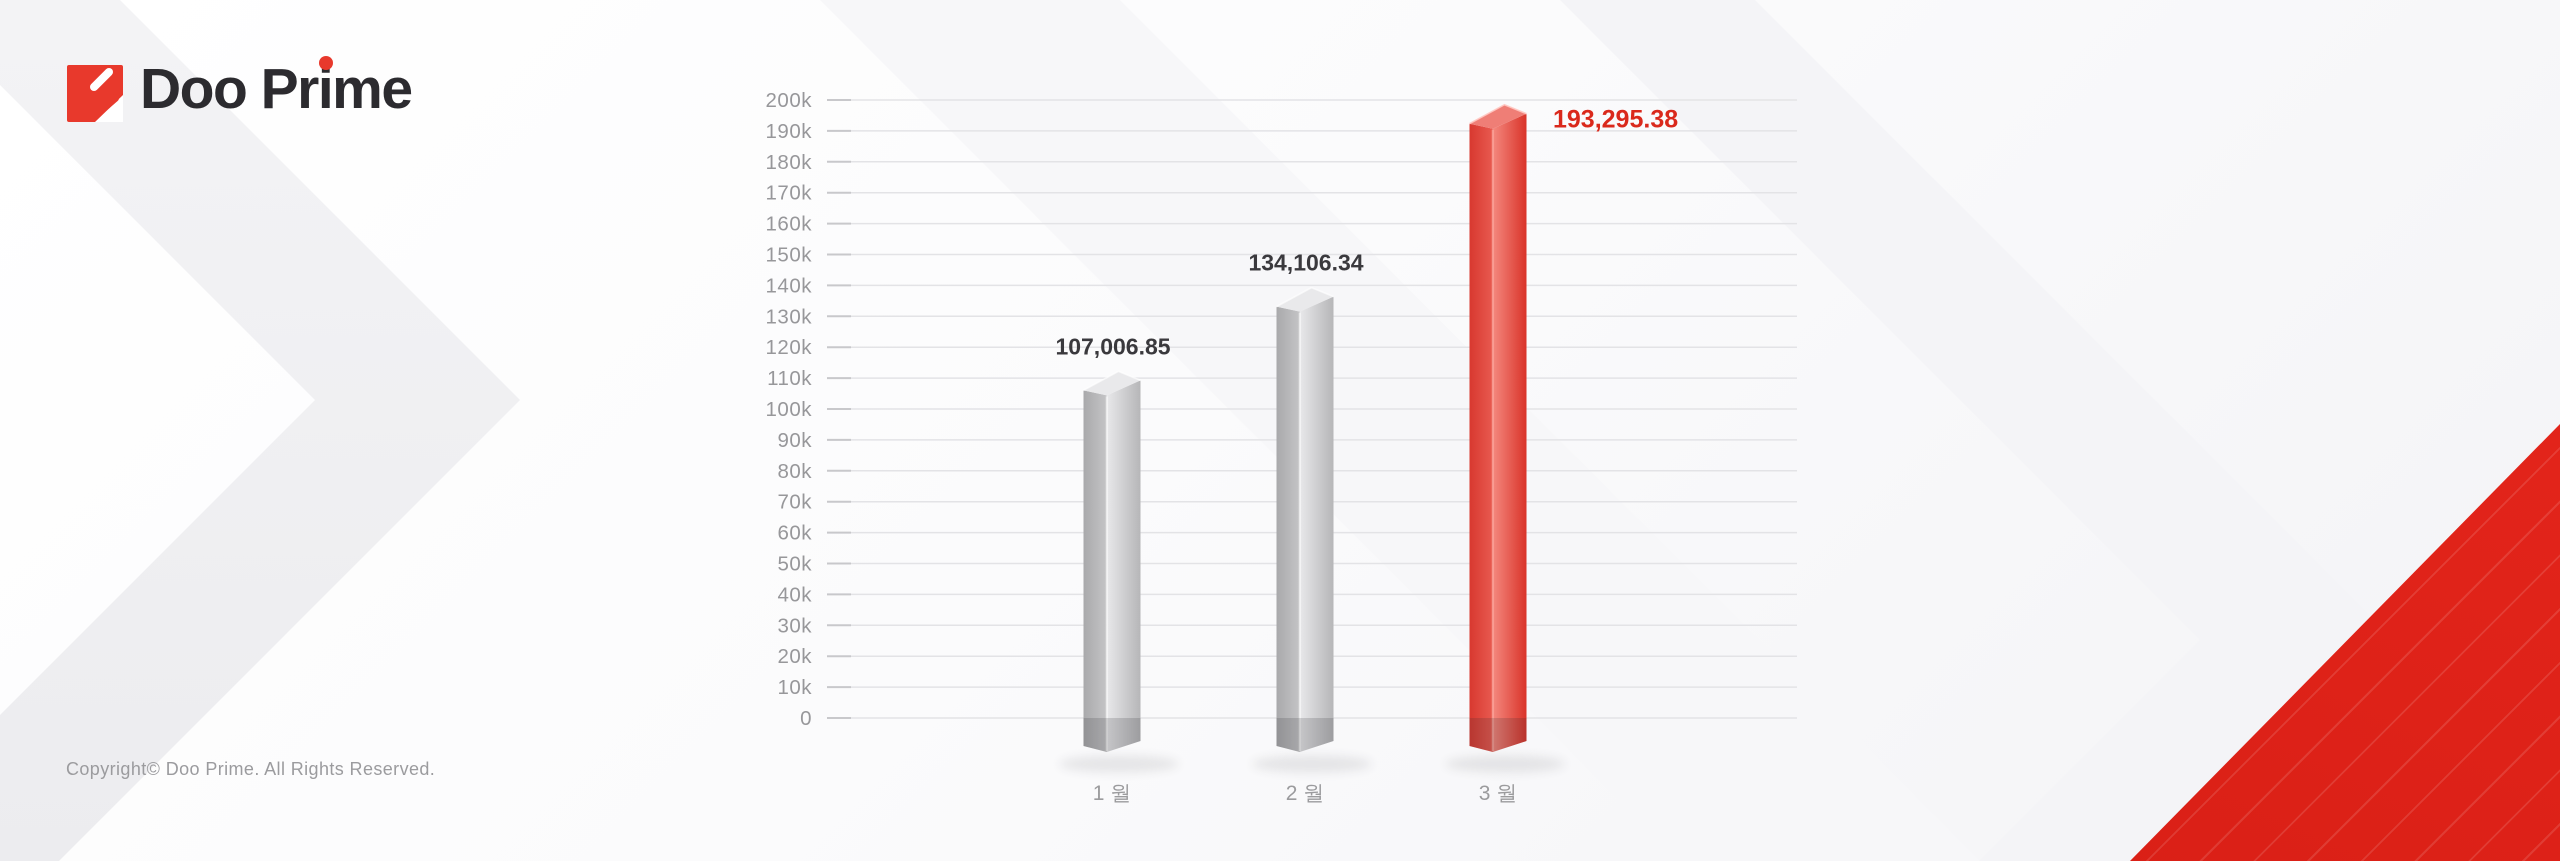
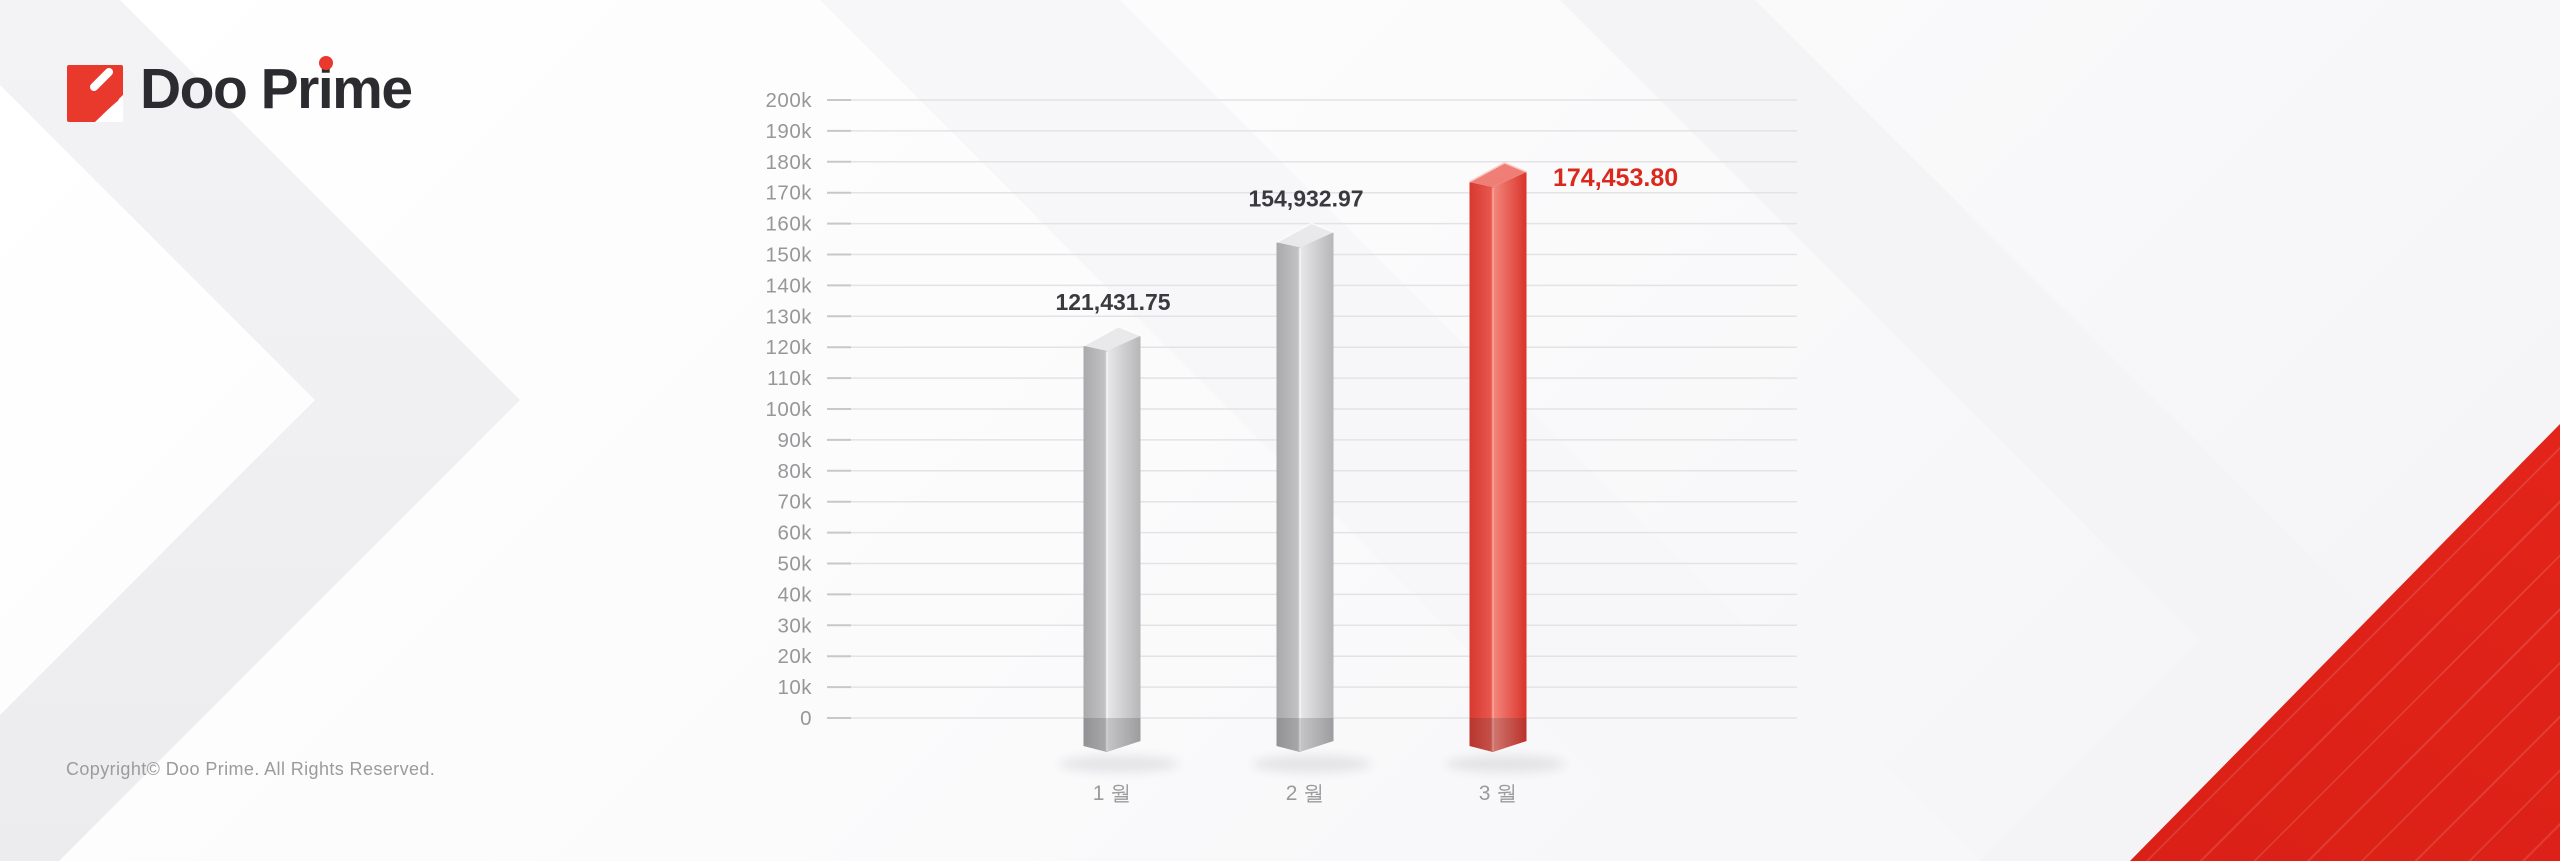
1 월: 107,006.85 -> 121,431.75
2 월: 134,106.34 -> 154,932.97
3 월: 193,295.38 -> 174,453.80
